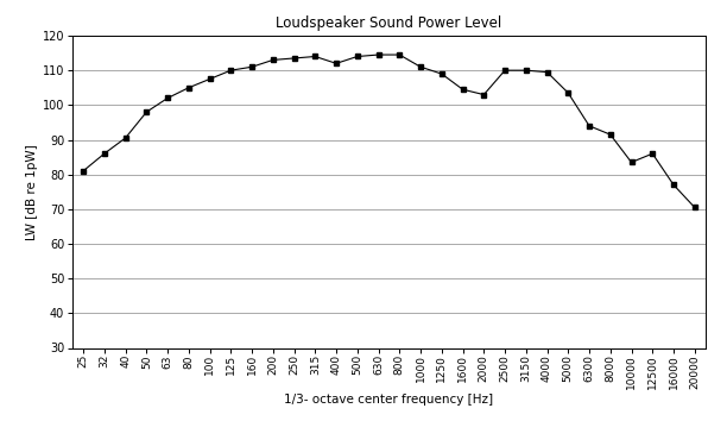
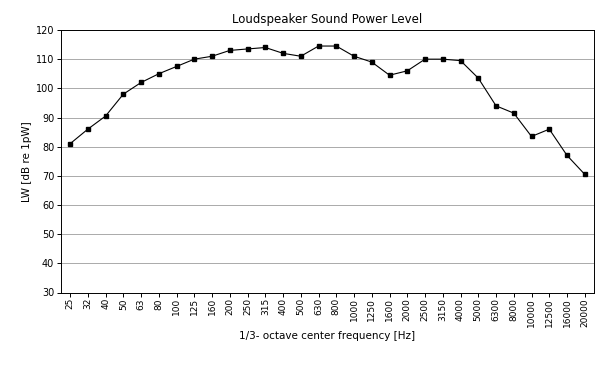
500: 114.0 -> 111.0
2000: 103.0 -> 106.0
